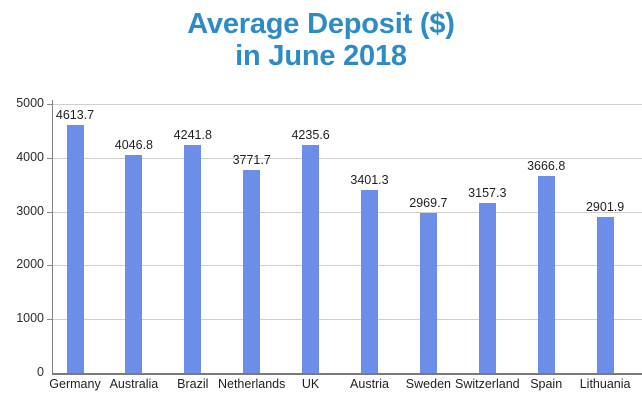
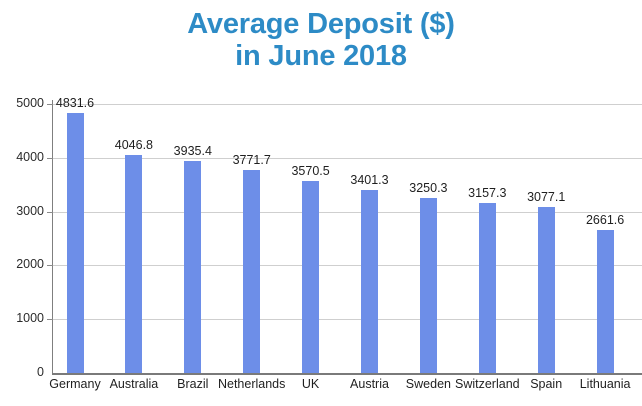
Germany: 4613.7 -> 4831.6
Brazil: 4241.8 -> 3935.4
UK: 4235.6 -> 3570.5
Sweden: 2969.7 -> 3250.3
Spain: 3666.8 -> 3077.1
Lithuania: 2901.9 -> 2661.6
